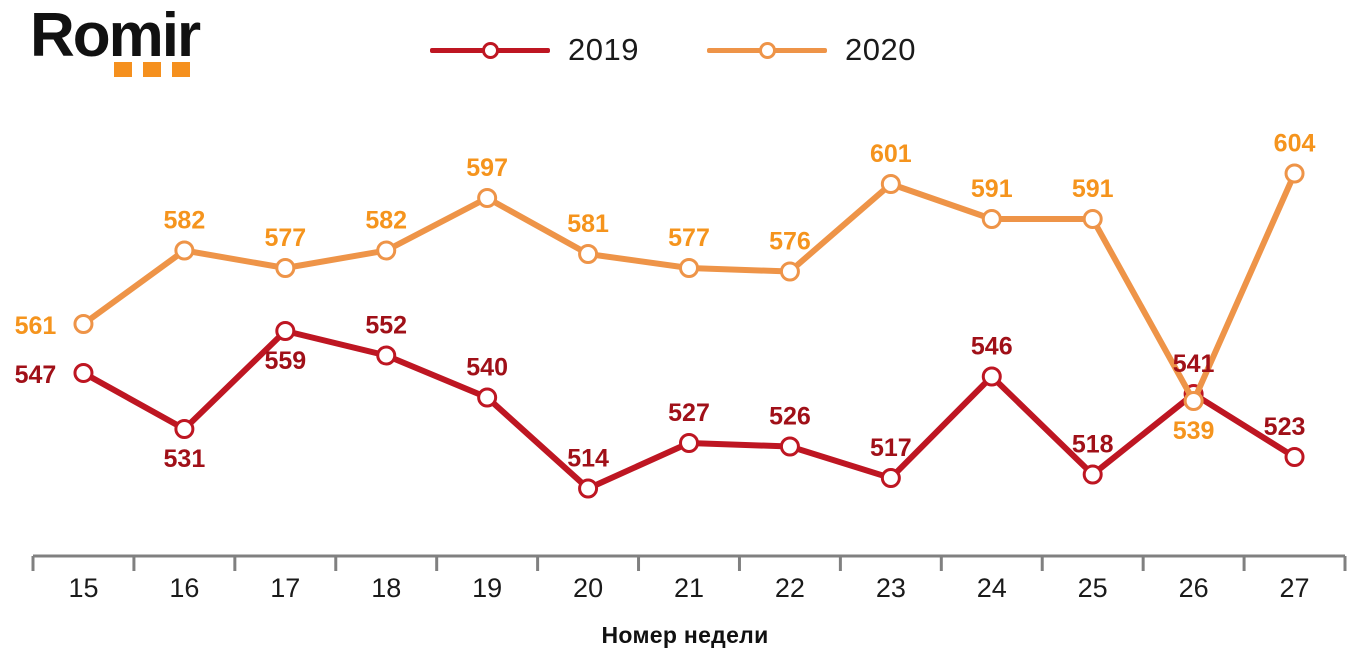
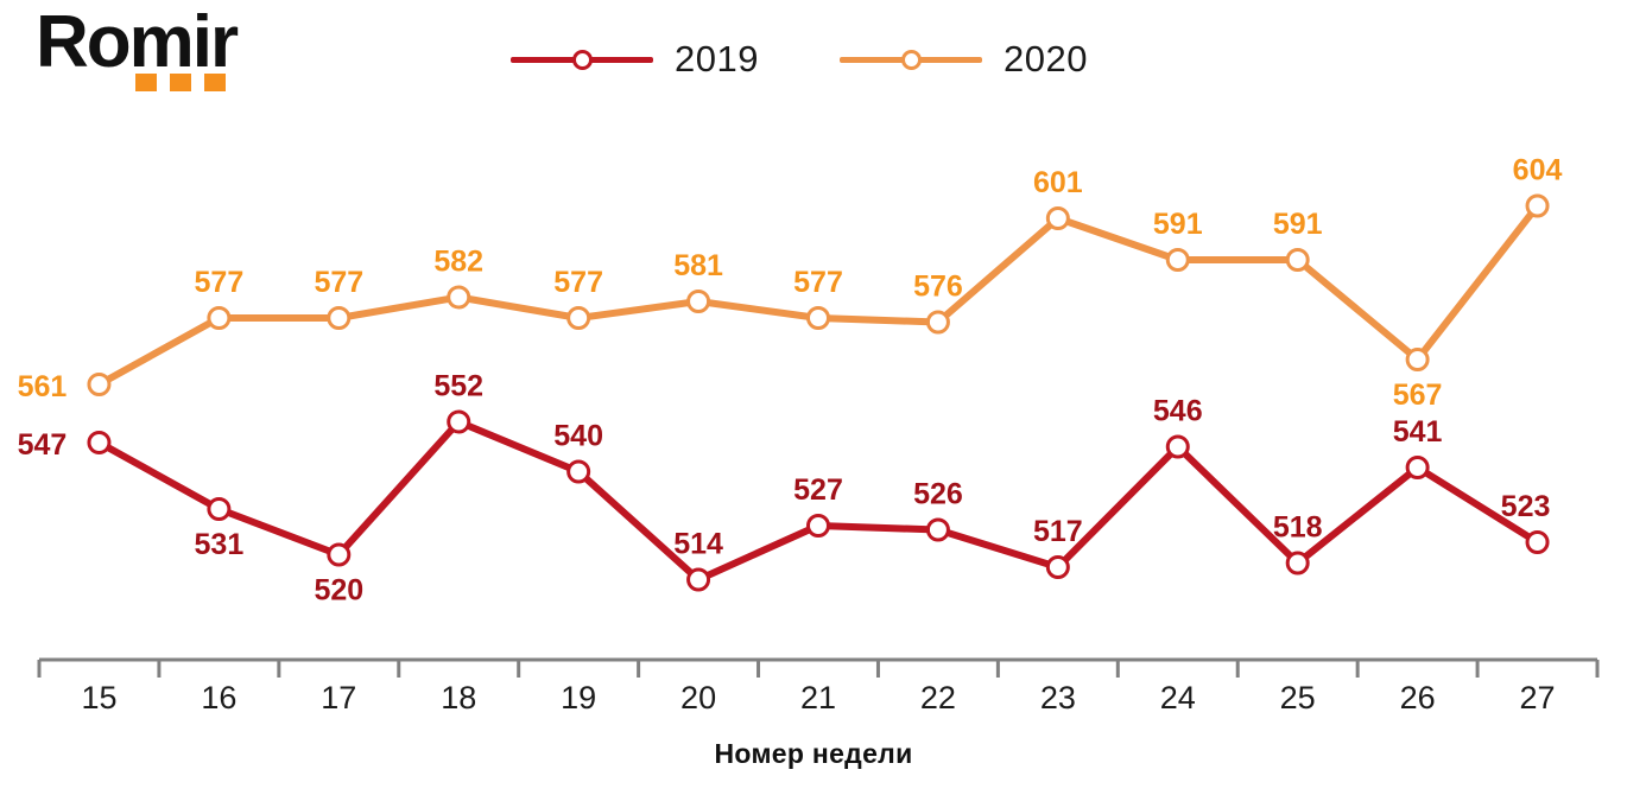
2020/16: 582 -> 577
2019/17: 559 -> 520
2020/19: 597 -> 577
2020/26: 539 -> 567
